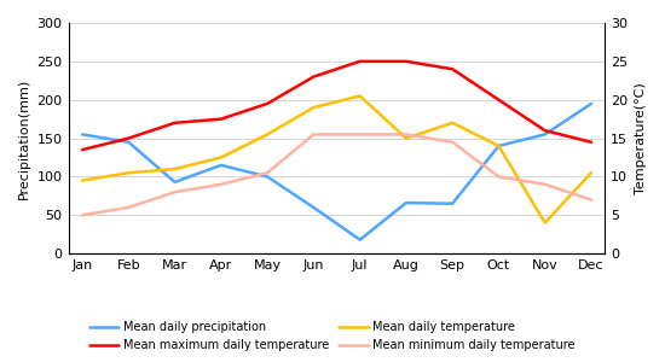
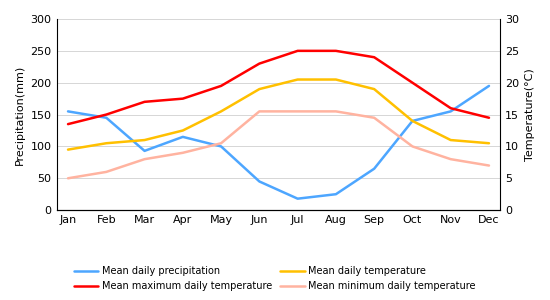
Mean daily precipitation/Jun: 60 -> 45
Mean daily precipitation/Aug: 66 -> 25
Mean daily temperature/Aug: 15.0 -> 20.5
Mean daily temperature/Sep: 17.0 -> 19.0
Mean daily temperature/Nov: 4.0 -> 11.0
Mean minimum daily temperature/Nov: 9.0 -> 8.0
